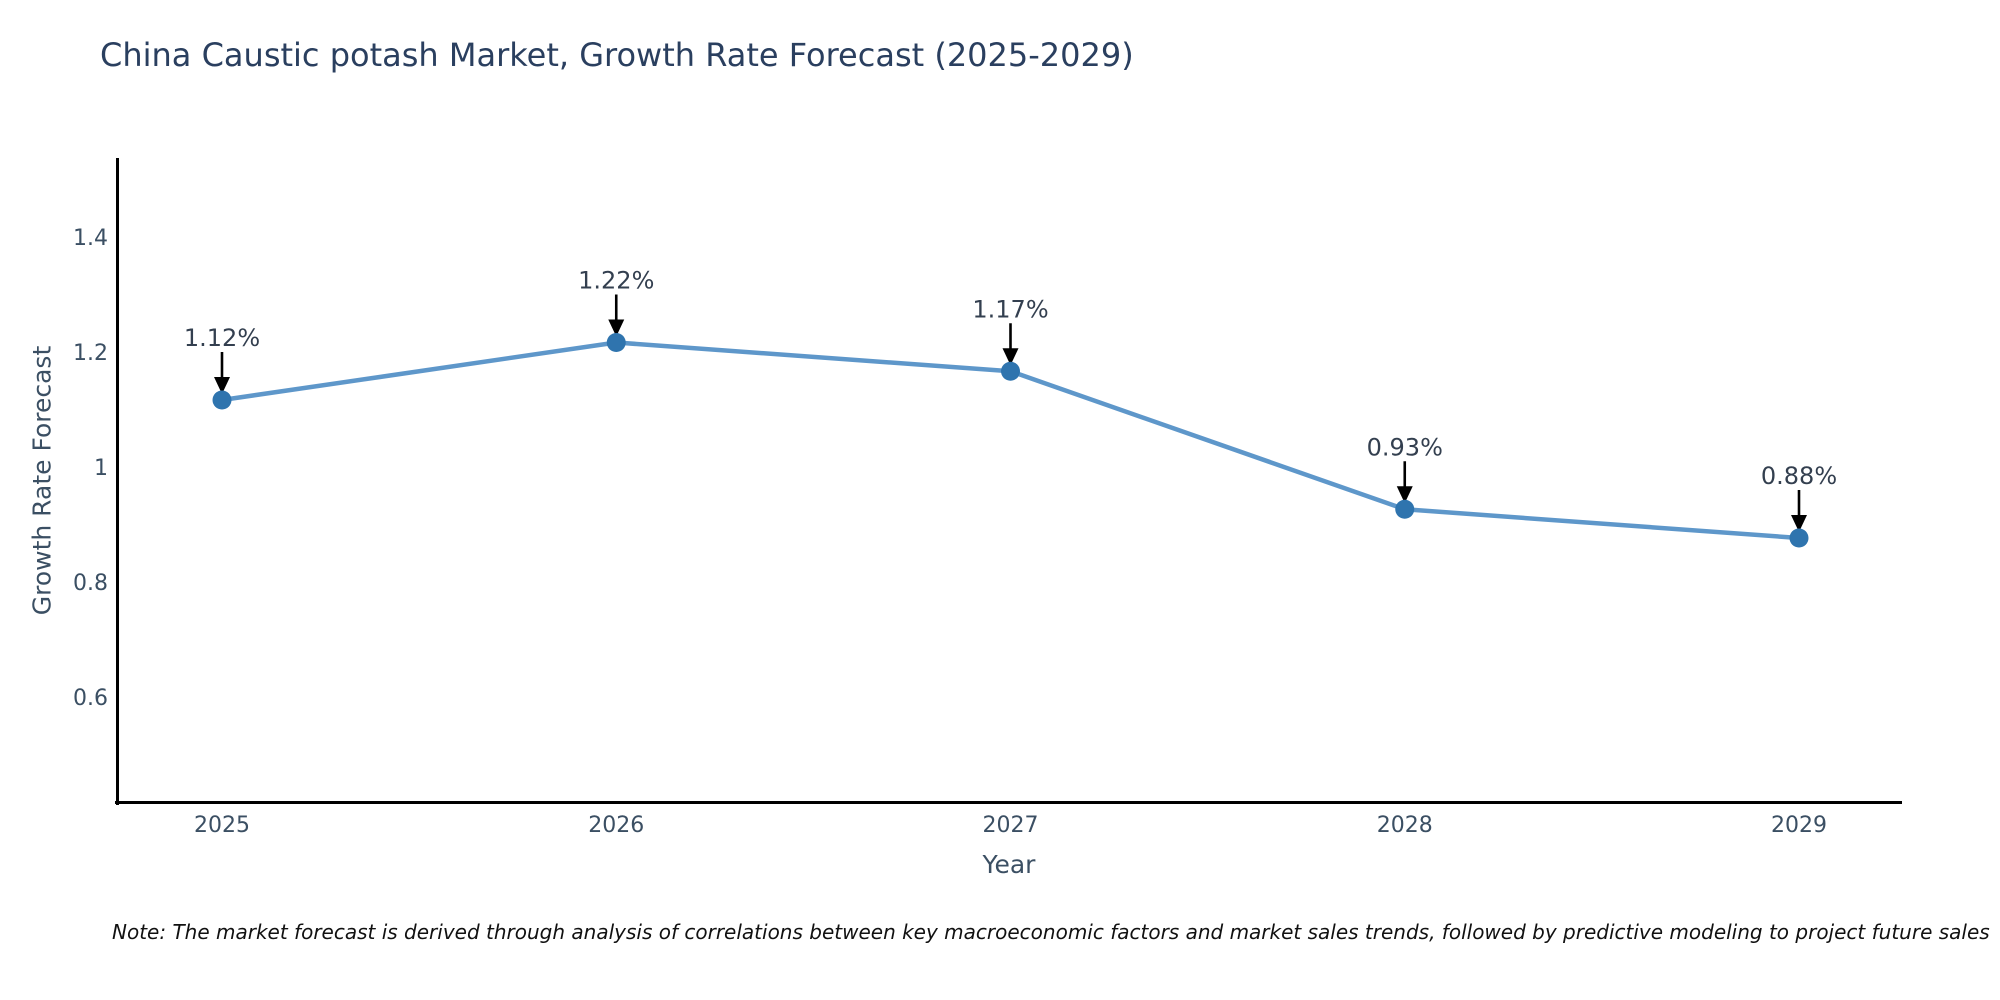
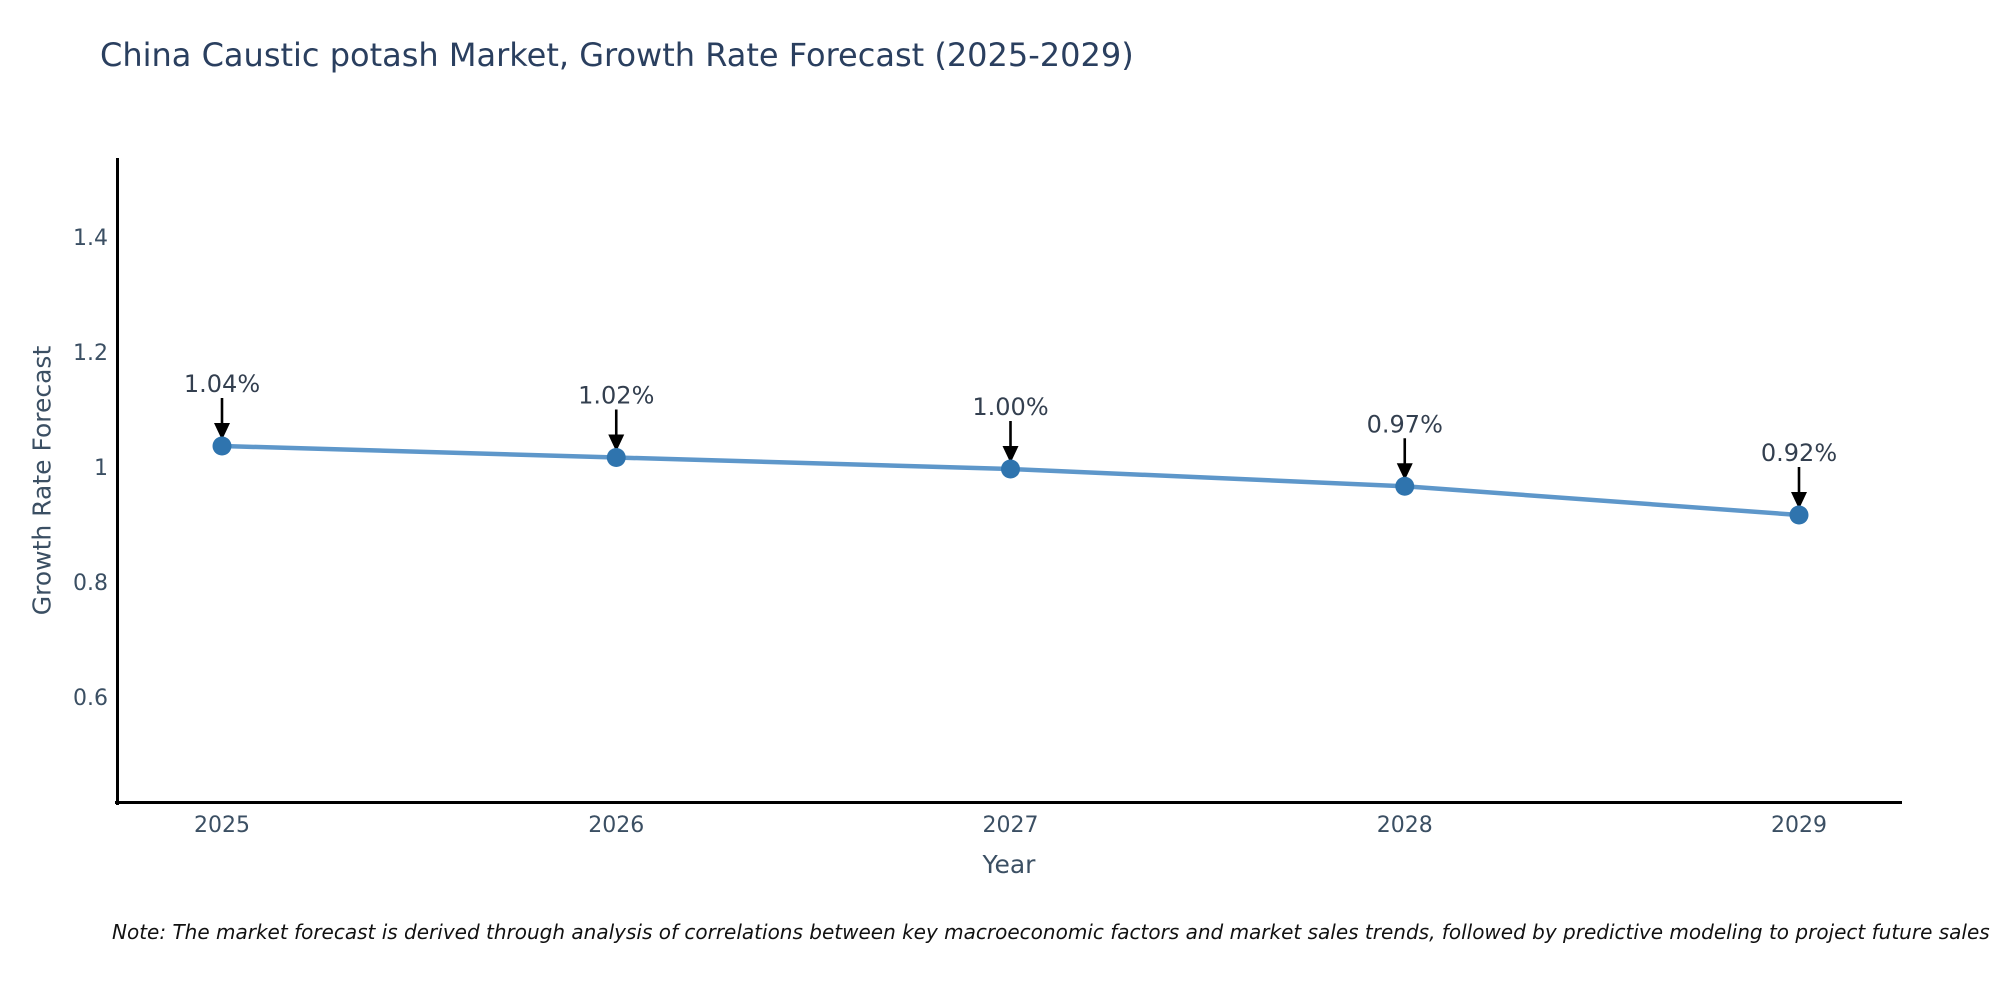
2025: 1.12% -> 1.04%
2026: 1.22% -> 1.02%
2027: 1.17% -> 1.00%
2028: 0.93% -> 0.97%
2029: 0.88% -> 0.92%
